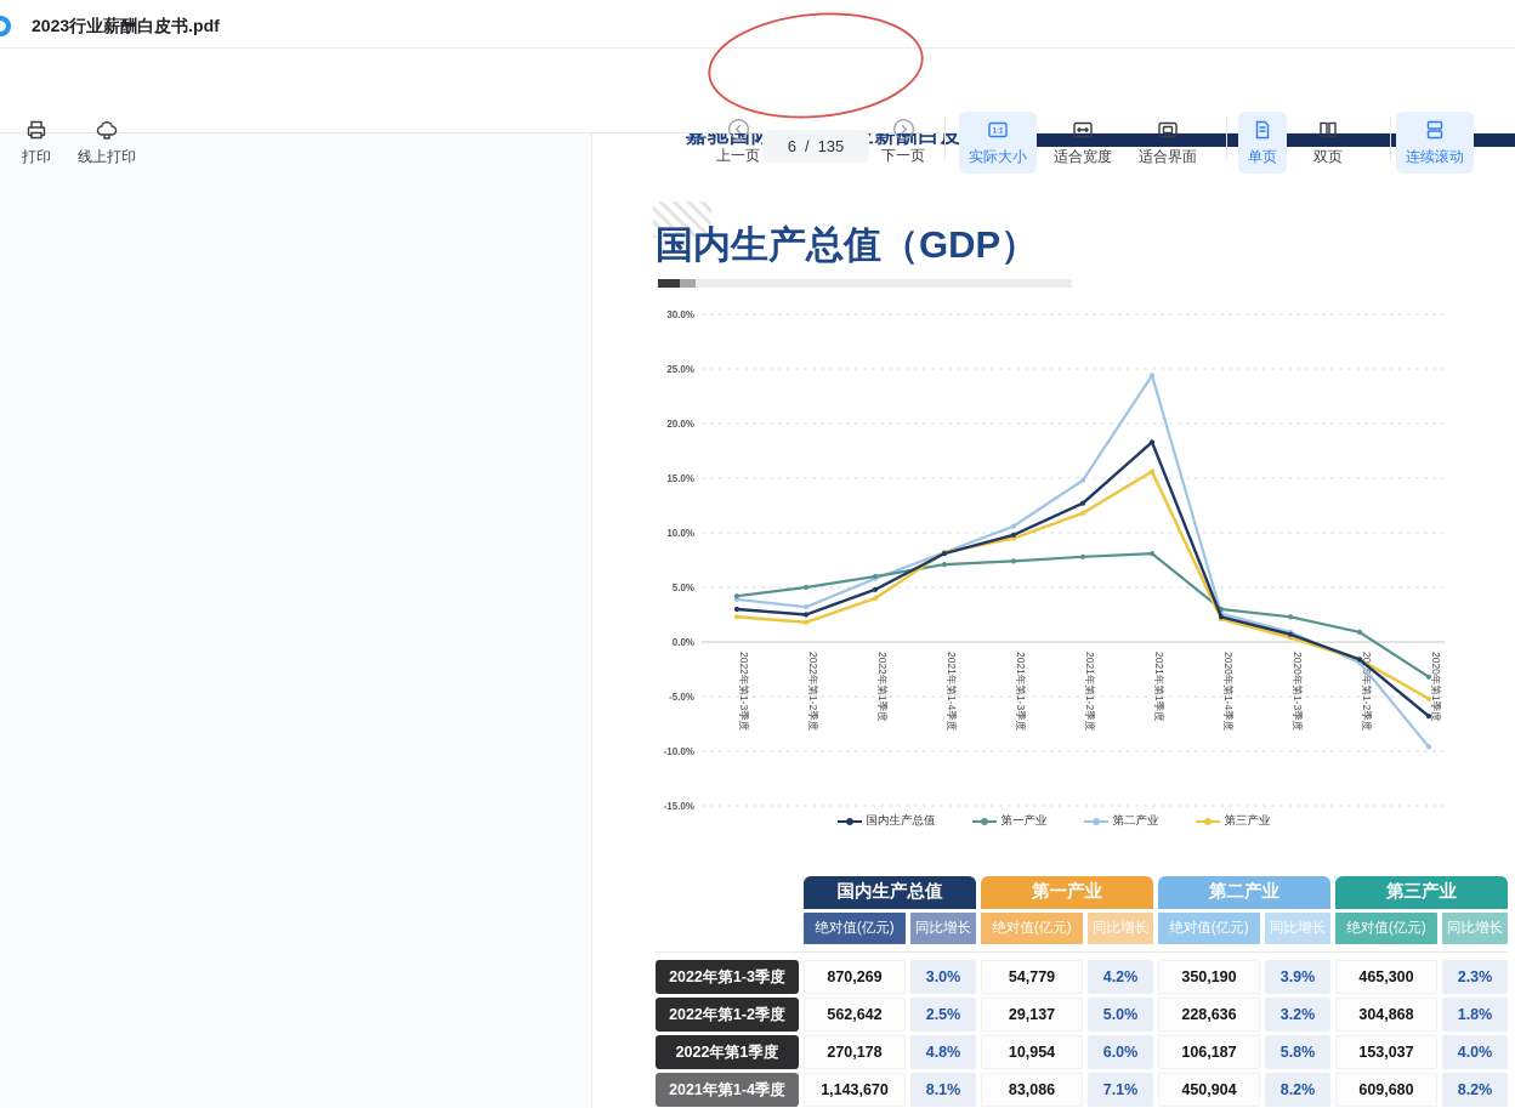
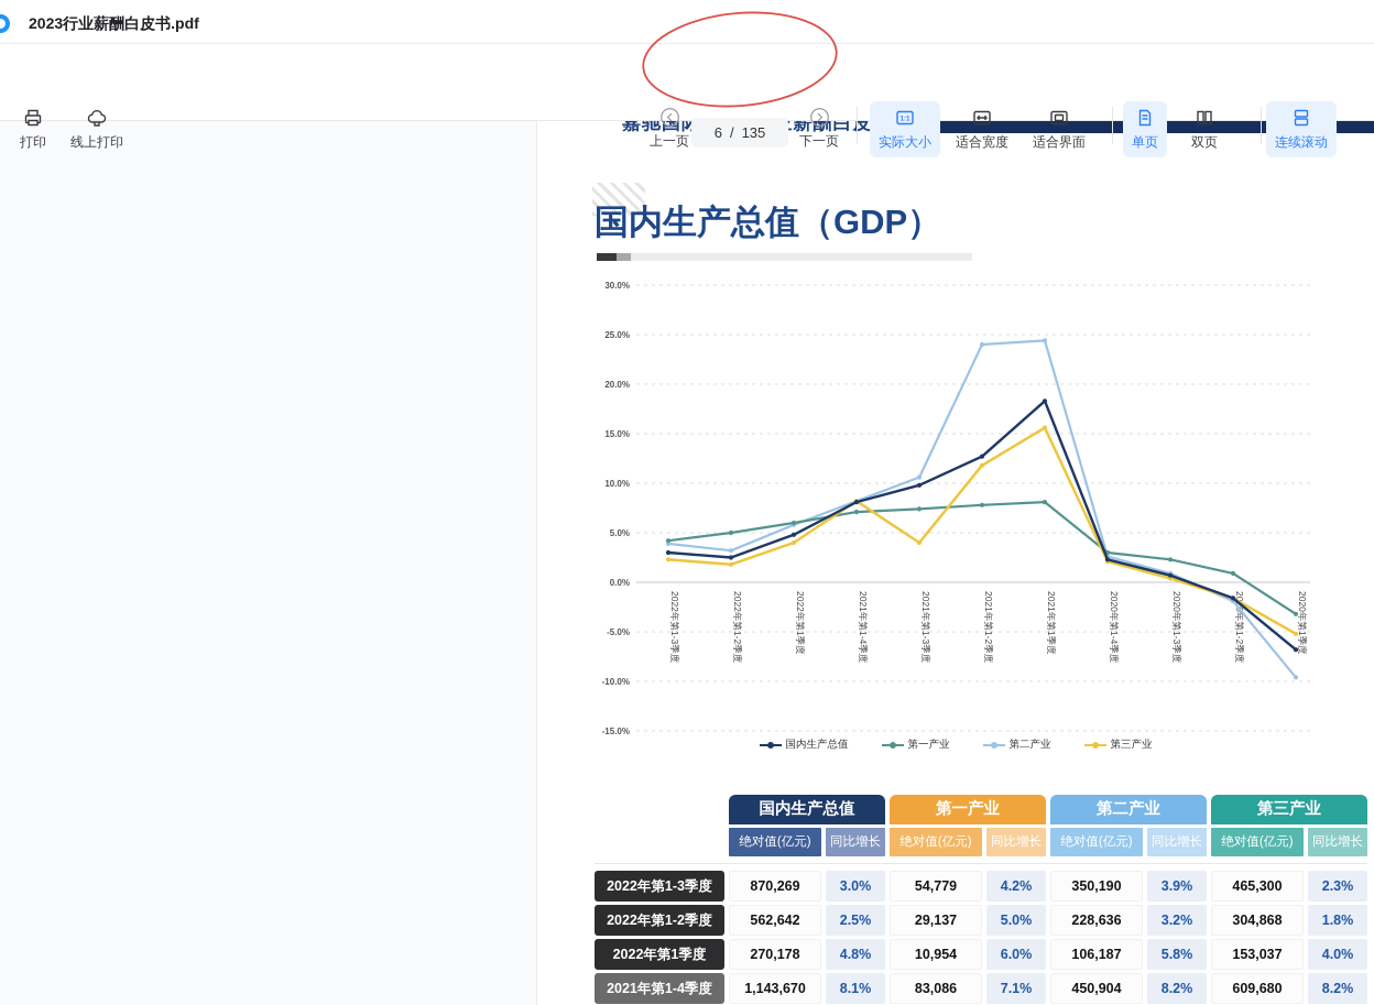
第三产业/2021年第1-3季度: 10% -> 4%
第二产业/2021年第1-2季度: 15% -> 24%
